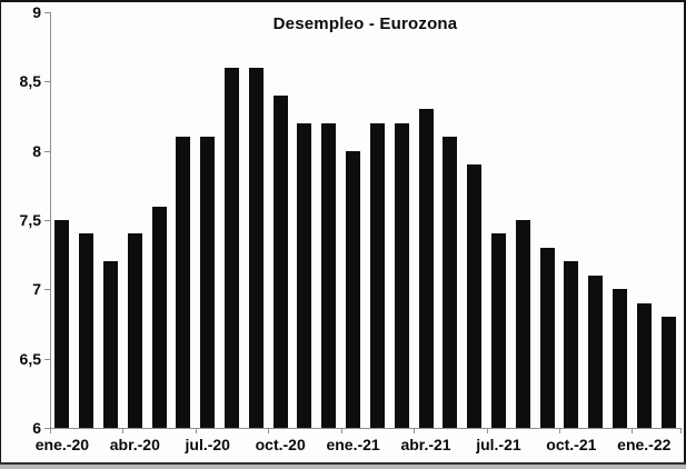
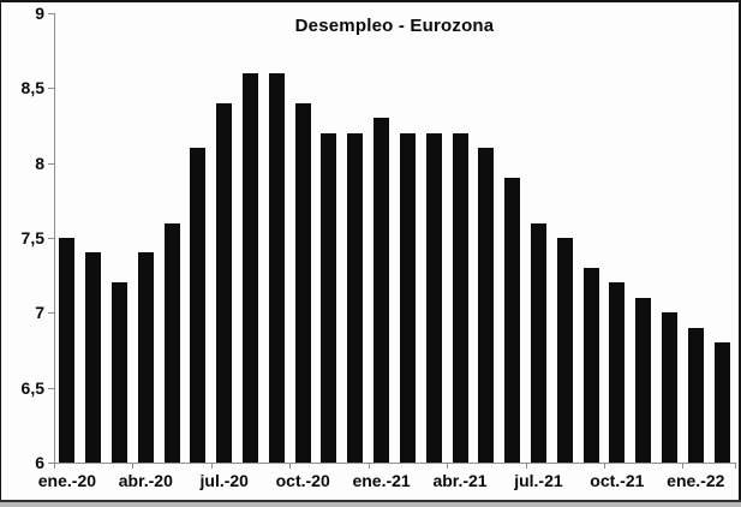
jul.-20: 8.1 -> 8.4
ene.-21: 8.0 -> 8.3
abr.-21: 8.3 -> 8.2
jul.-21: 7.4 -> 7.6
